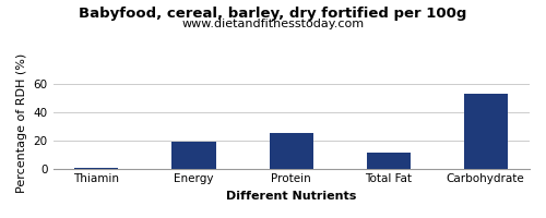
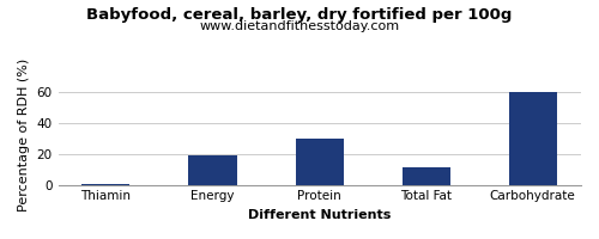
Protein: 25 -> 30
Carbohydrate: 53 -> 60
